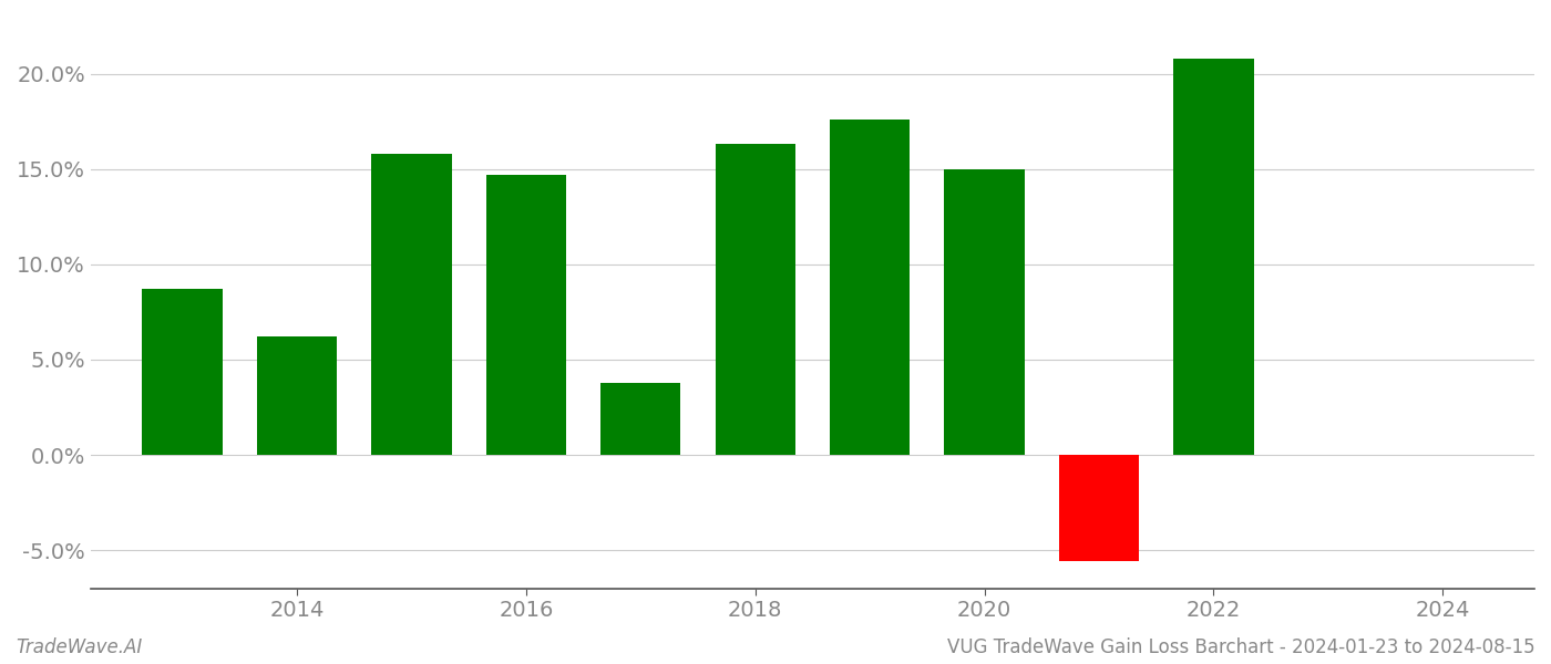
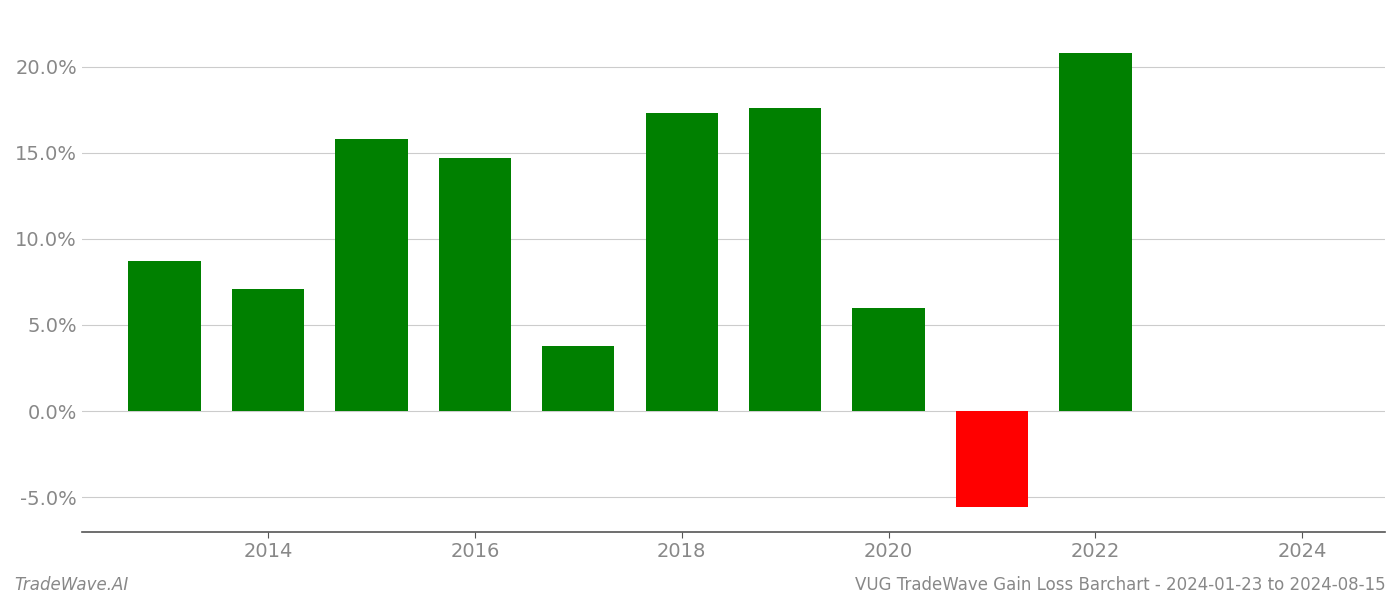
2014: 6.2% -> 7.1%
2018: 16.3% -> 17.3%
2020: 15.0% -> 6.0%
